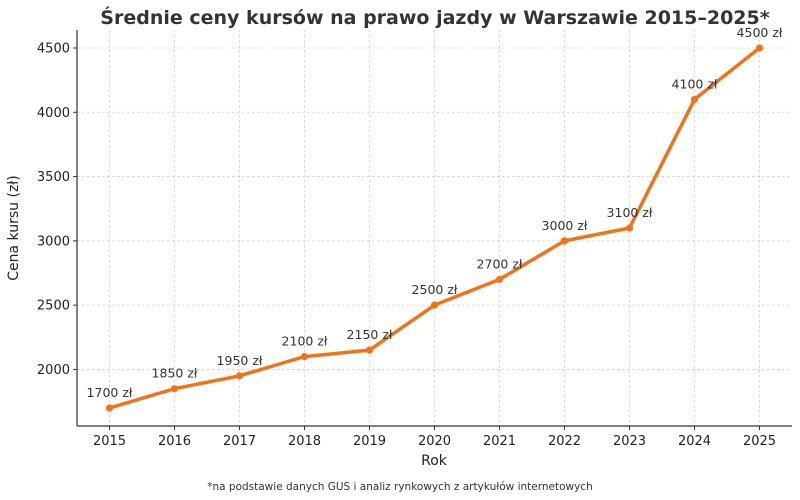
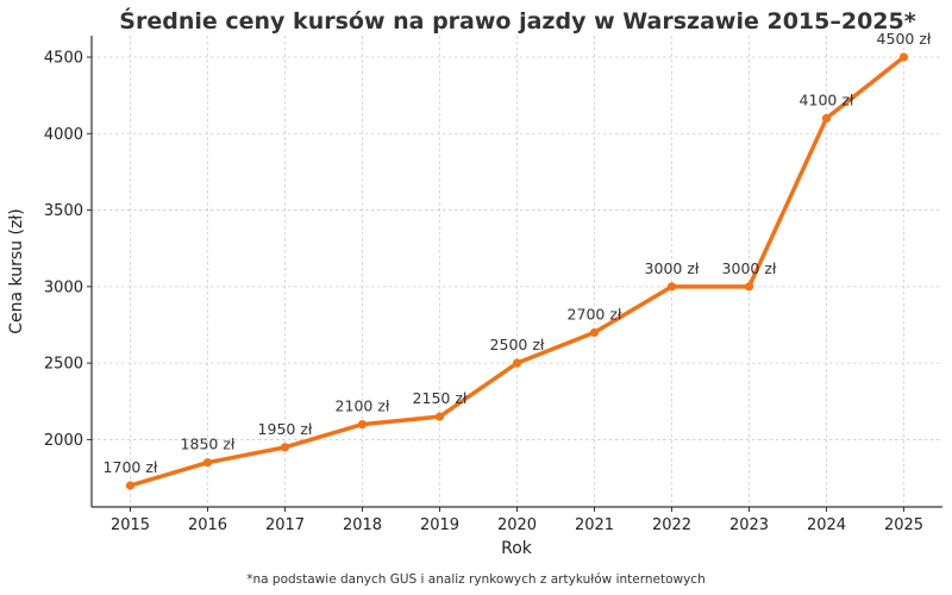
2023: 3100 -> 3000
